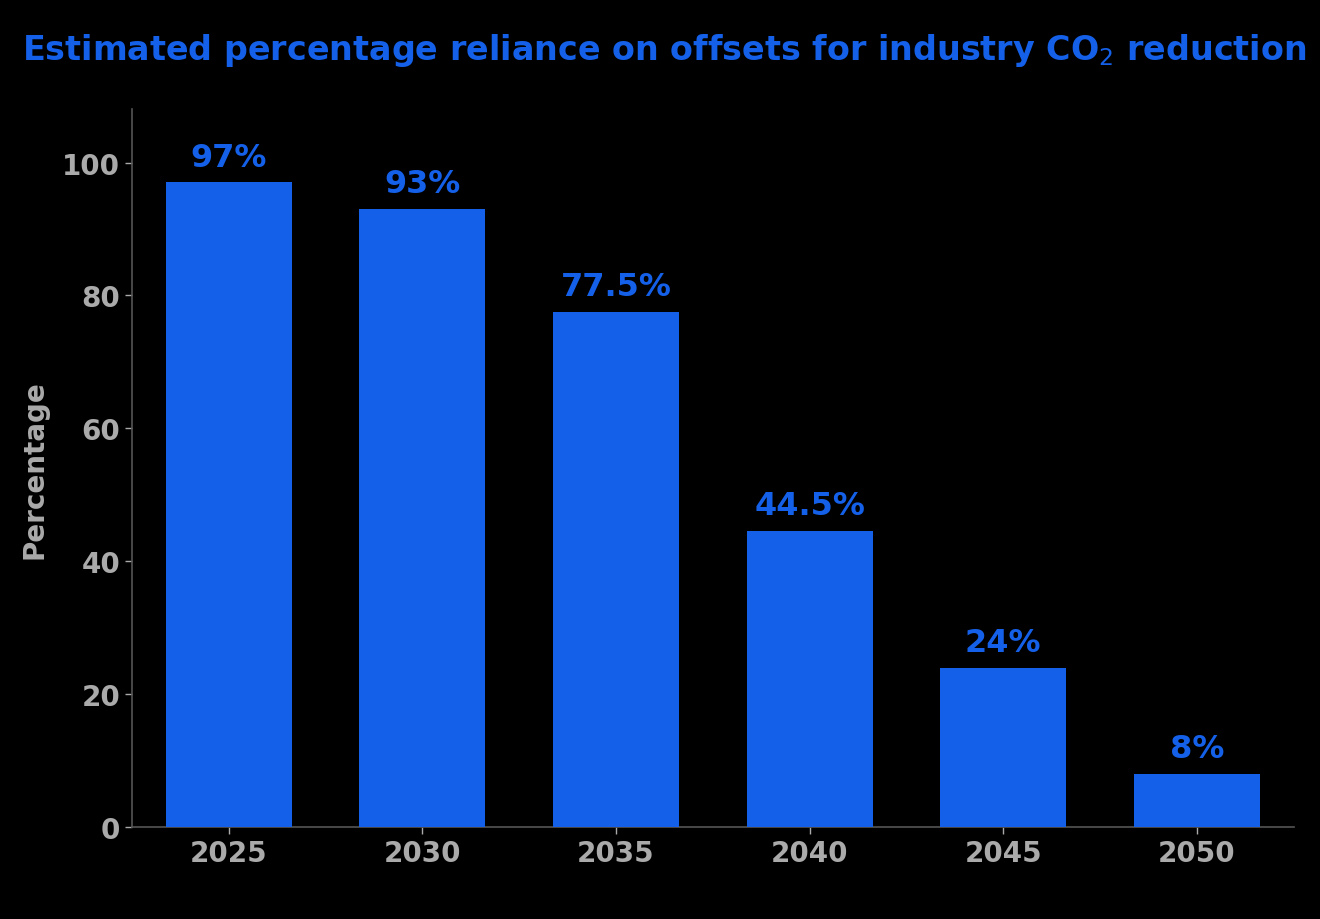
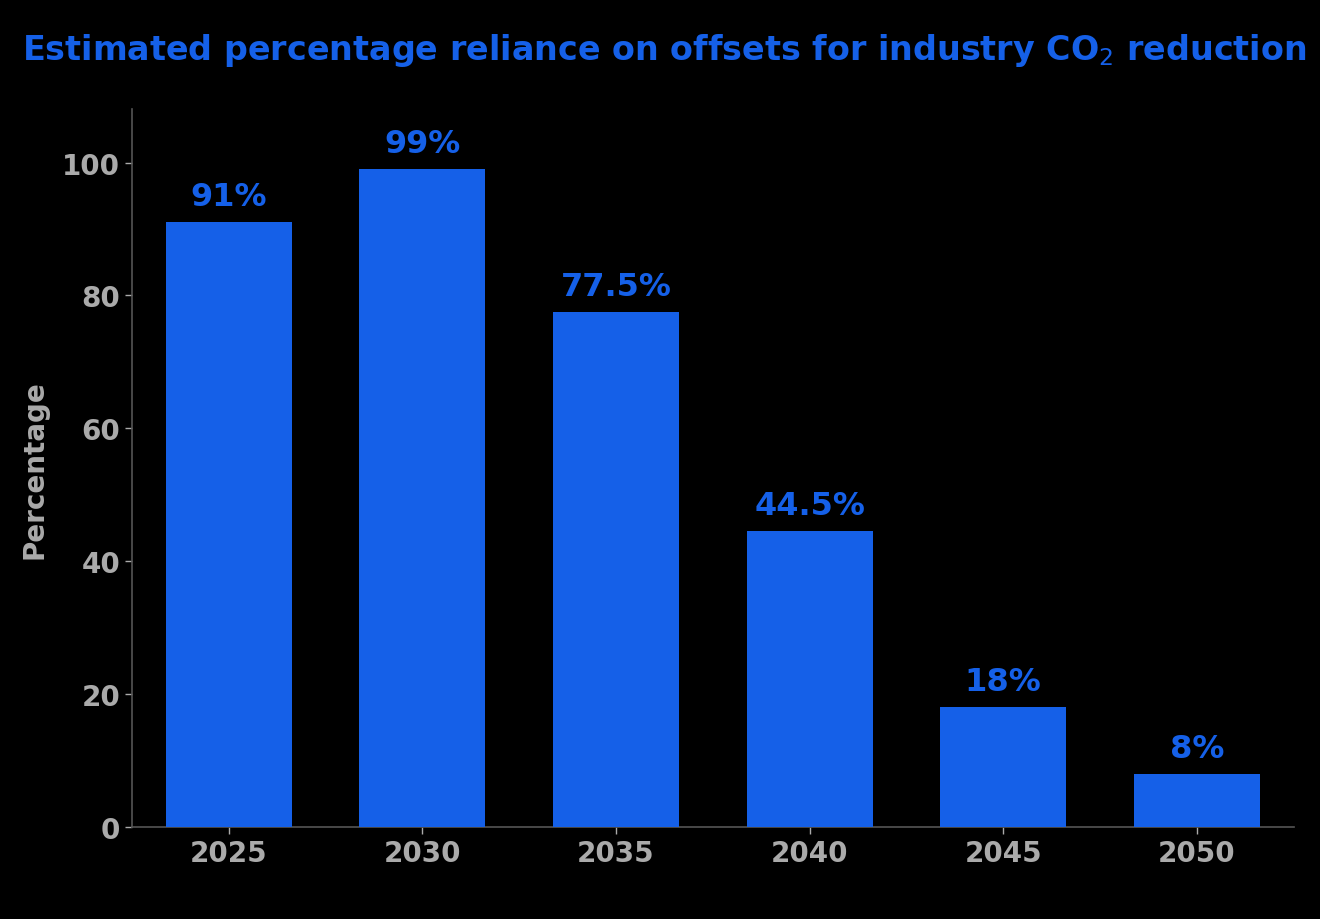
2025: 97% -> 91%
2030: 93% -> 99%
2045: 24% -> 18%
